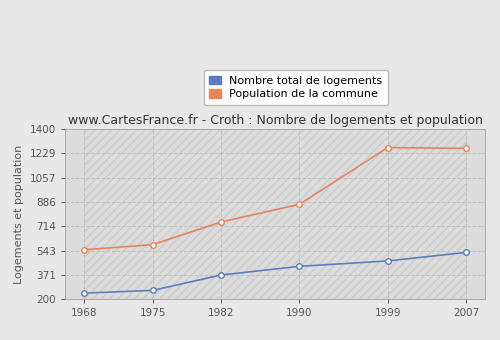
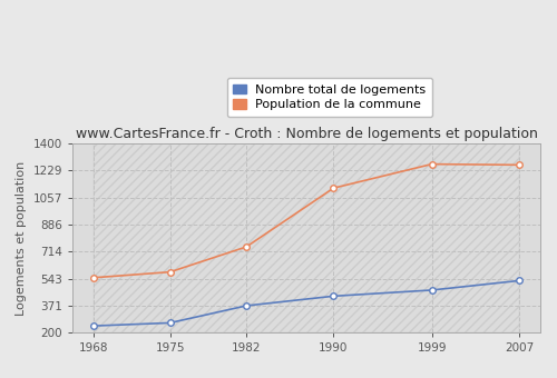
Population de la commune/1990: 870 -> 1120
